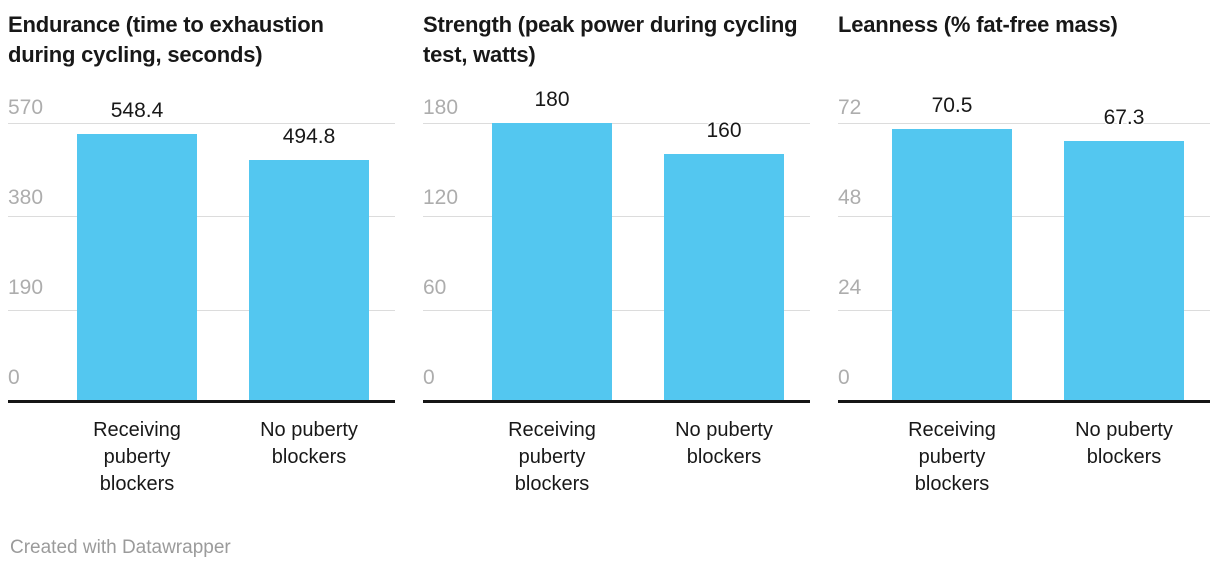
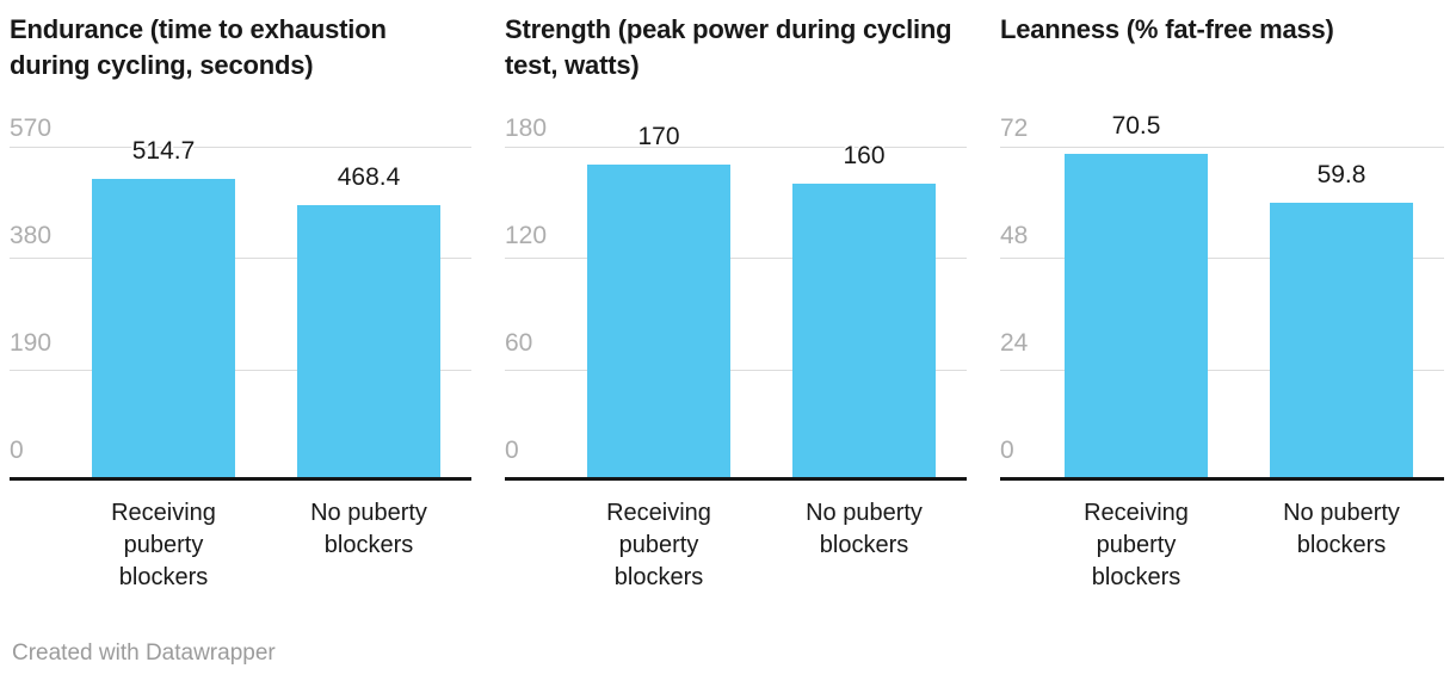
Endurance (time to exhaustion during cycling, seconds)/Receiving puberty blockers: 548.4 -> 514.7
Endurance (time to exhaustion during cycling, seconds)/No puberty blockers: 494.8 -> 468.4
Strength (peak power during cycling test, watts)/Receiving puberty blockers: 180 -> 170
Leanness (% fat-free mass)/No puberty blockers: 67.3 -> 59.8
